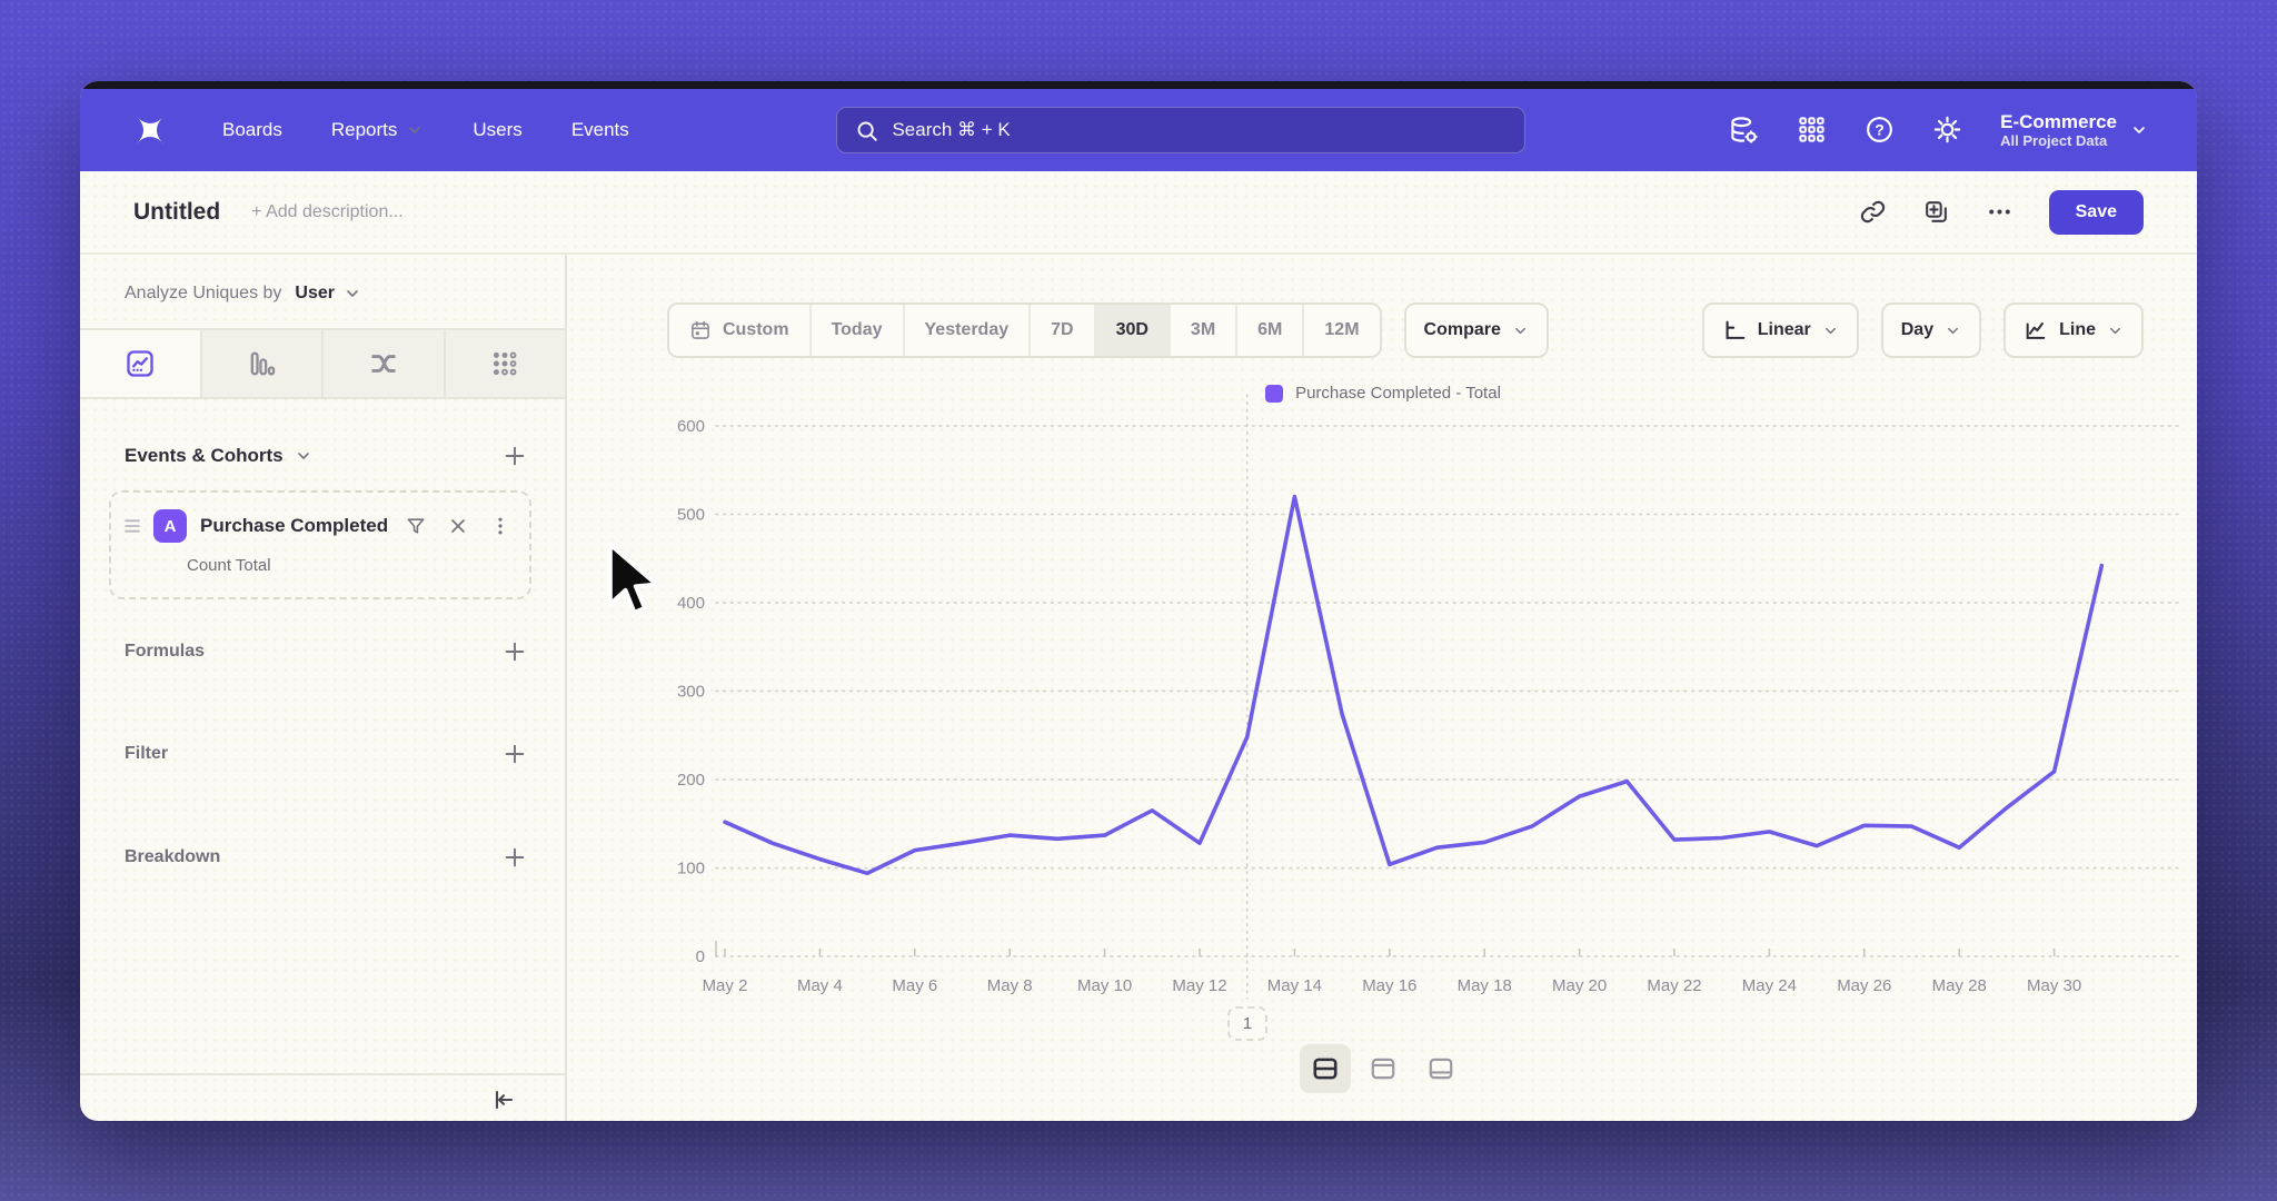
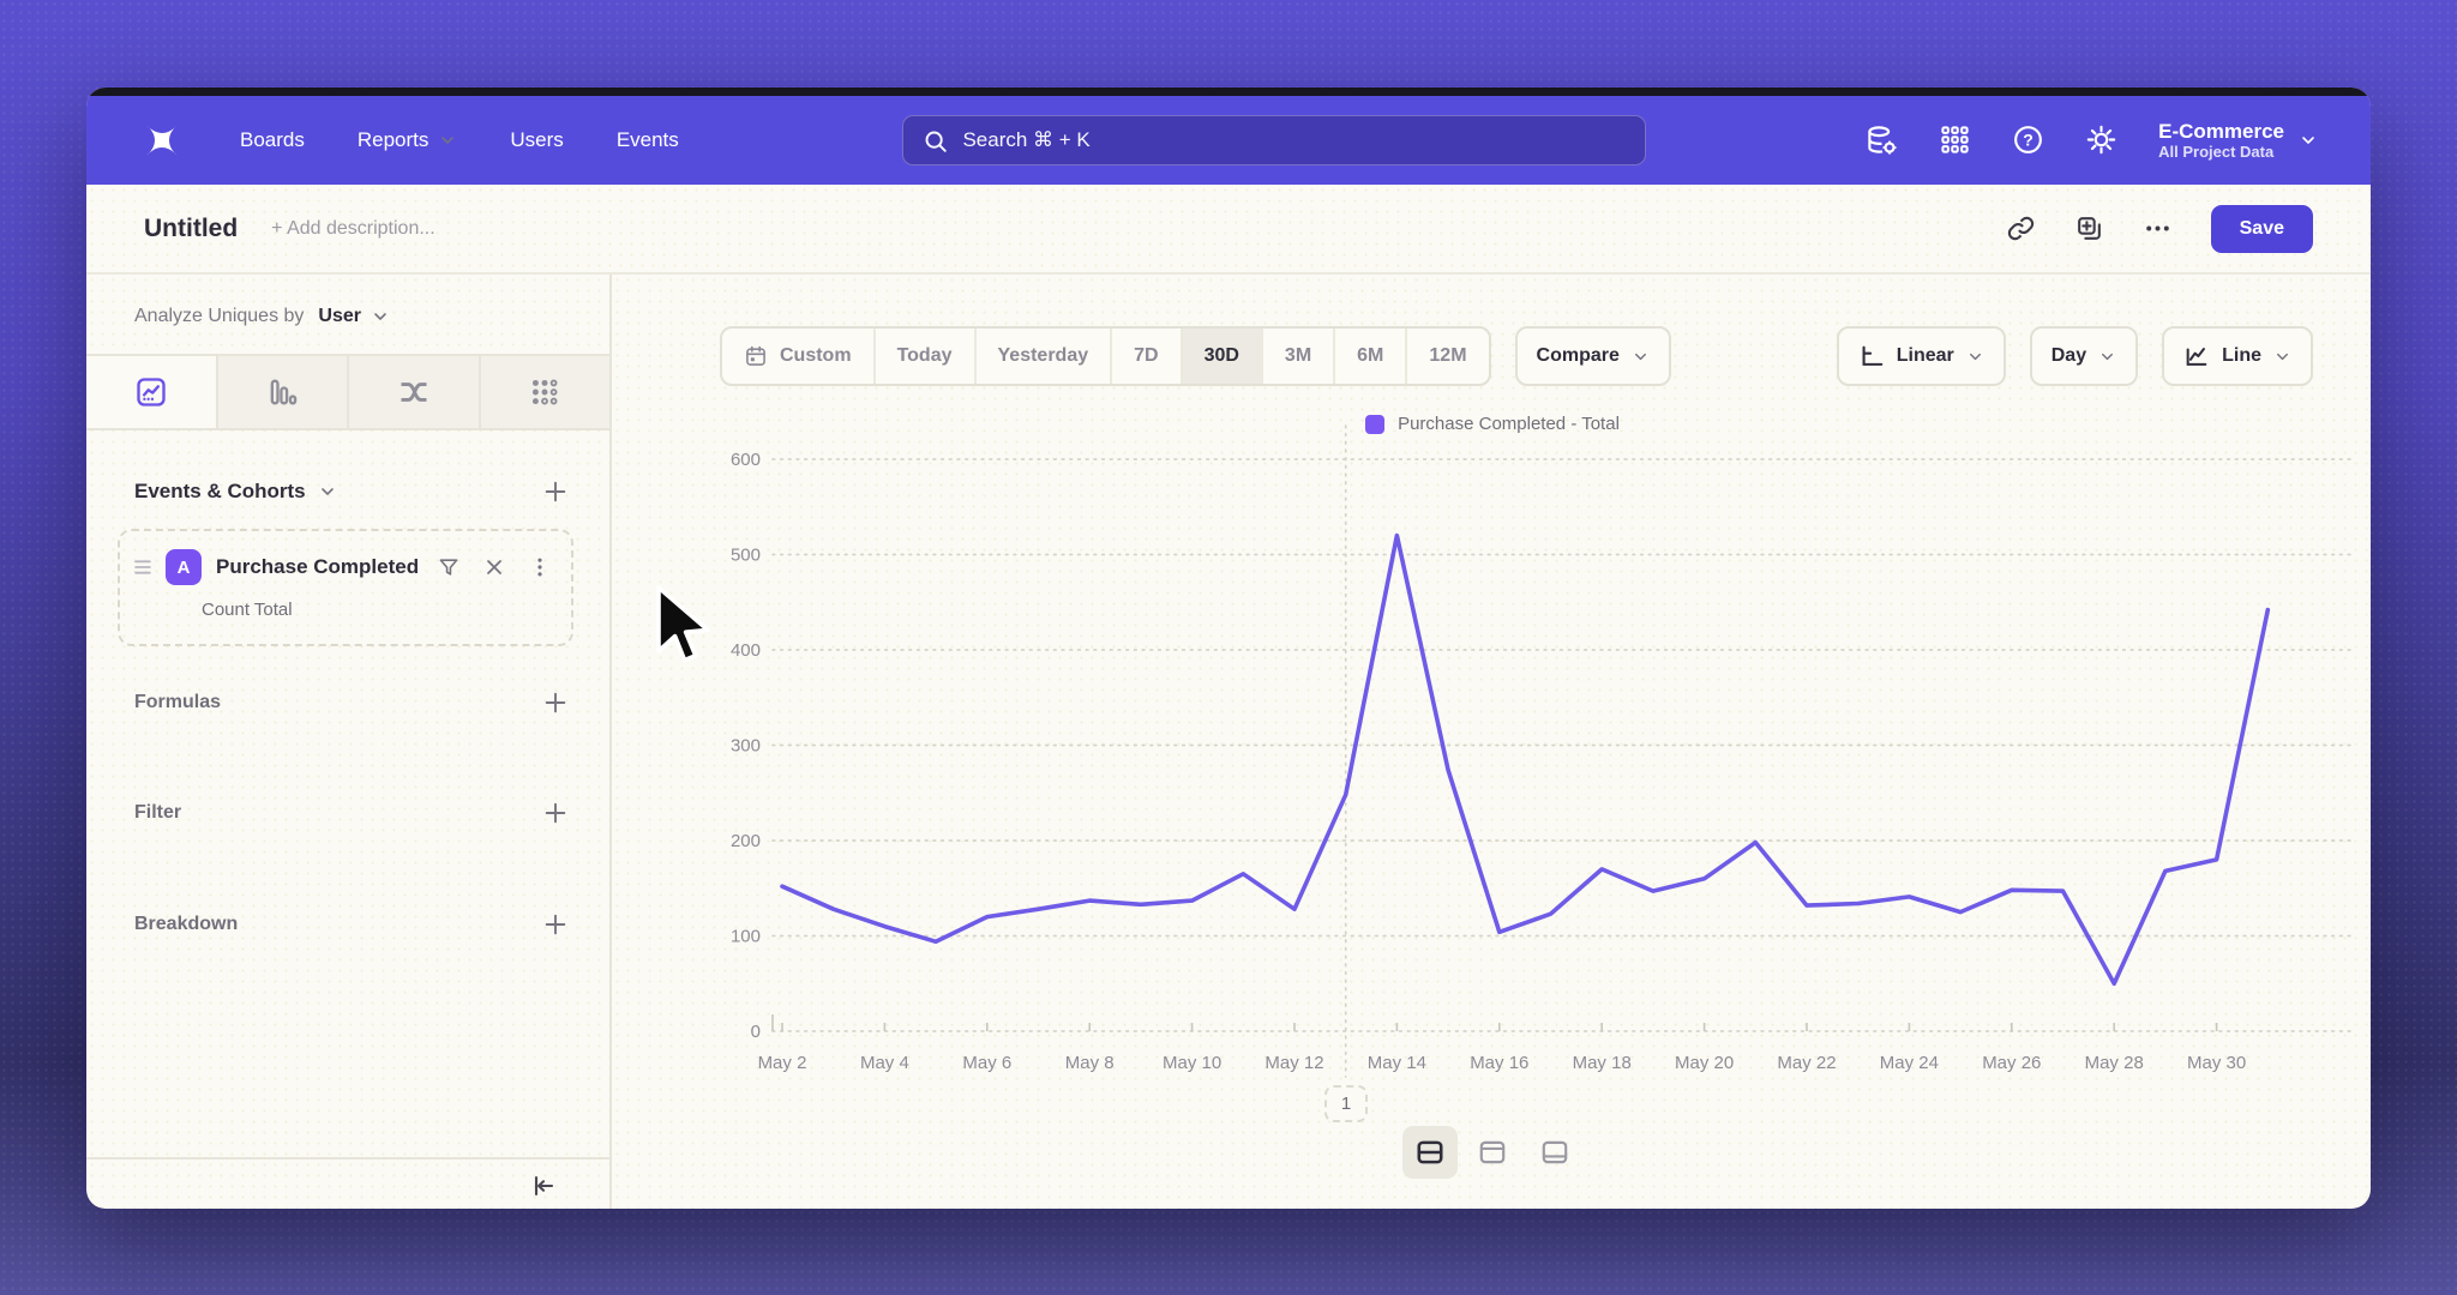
May 18: 130 -> 170
May 20: 180 -> 160
May 28: 120 -> 50
May 30: 210 -> 180
